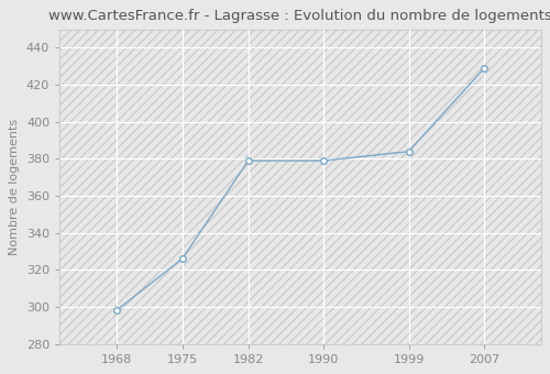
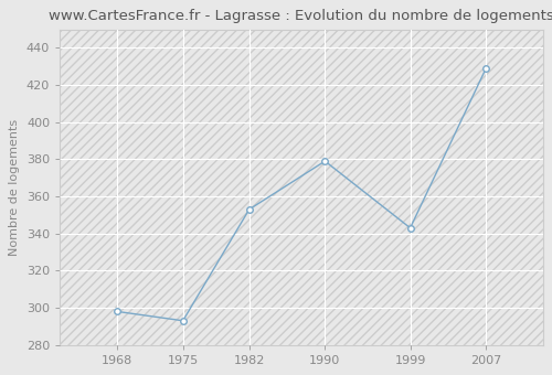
1975: 326 -> 293
1982: 379 -> 353
1999: 384 -> 343
